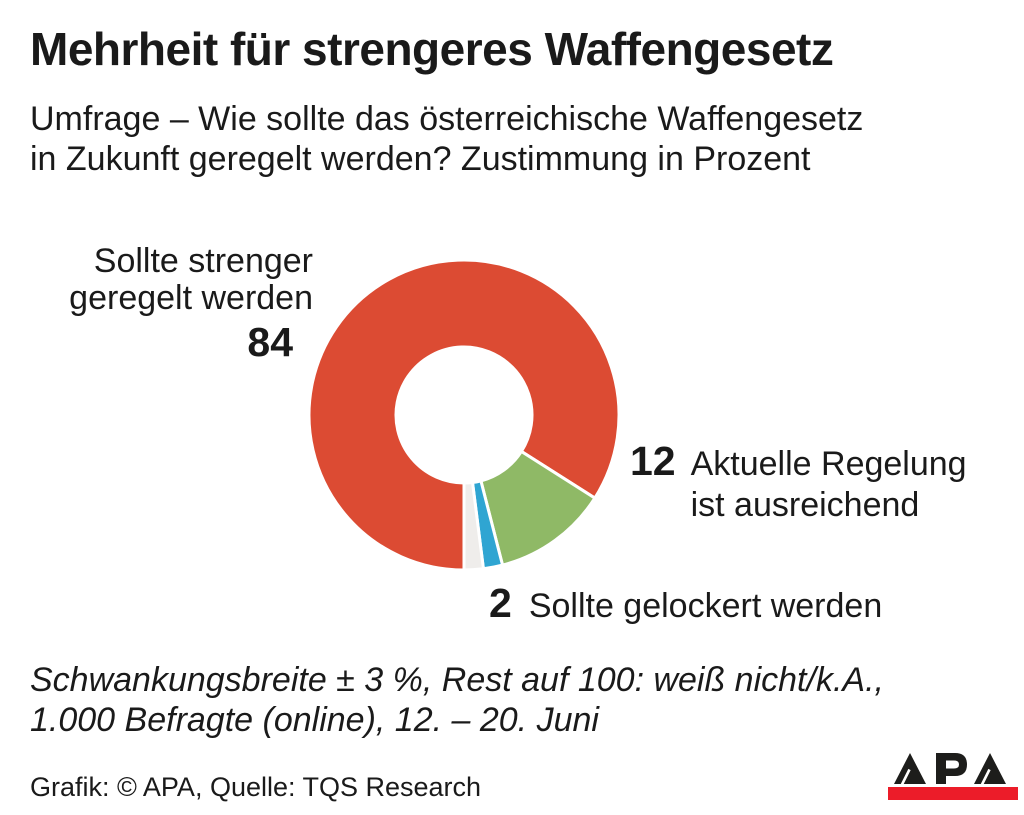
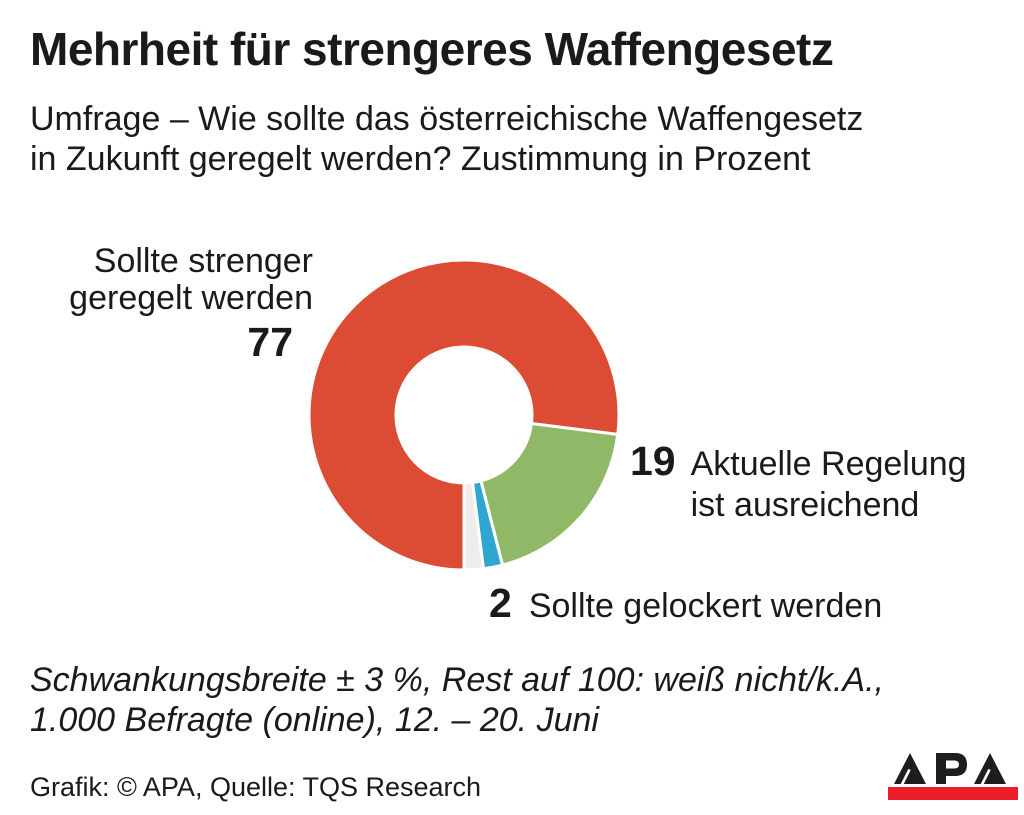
Sollte strenger geregelt werden: 84 -> 77
Aktuelle Regelung ist ausreichend: 12 -> 19
